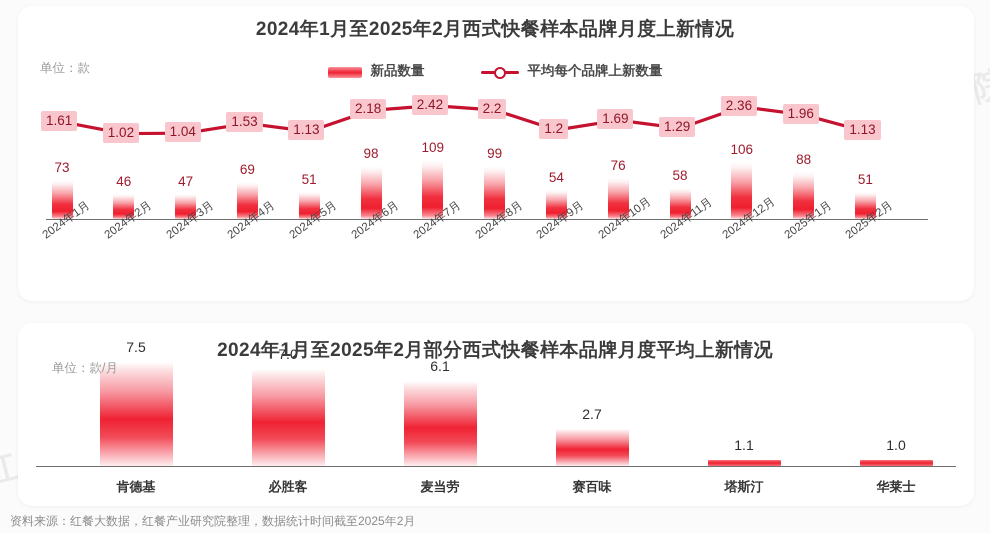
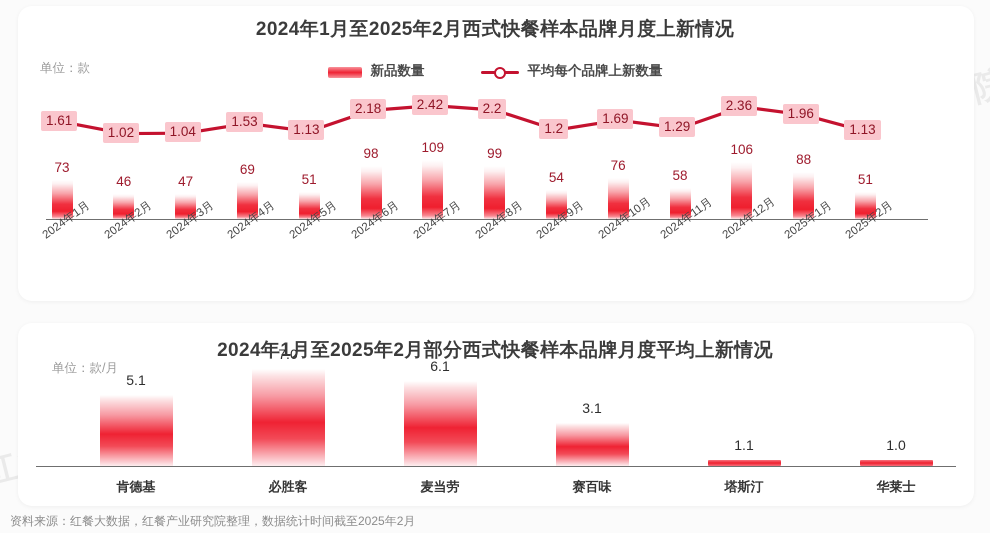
2024年1月至2025年2月部分西式快餐样本品牌月度平均上新情况/肯德基: 7.5 -> 5.1
2024年1月至2025年2月部分西式快餐样本品牌月度平均上新情况/赛百味: 2.7 -> 3.1
